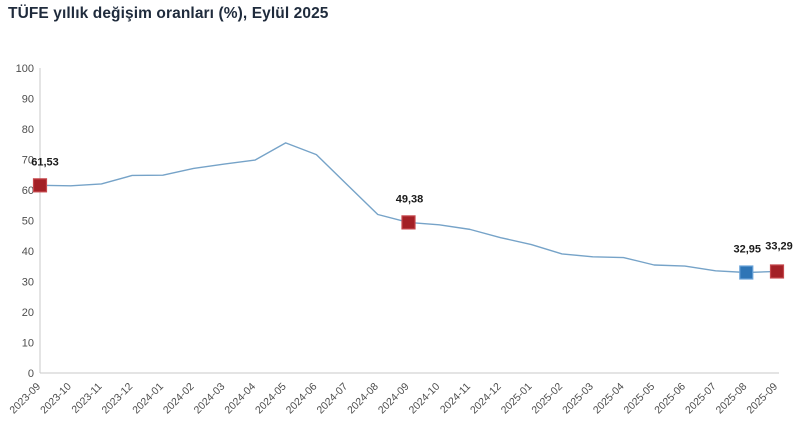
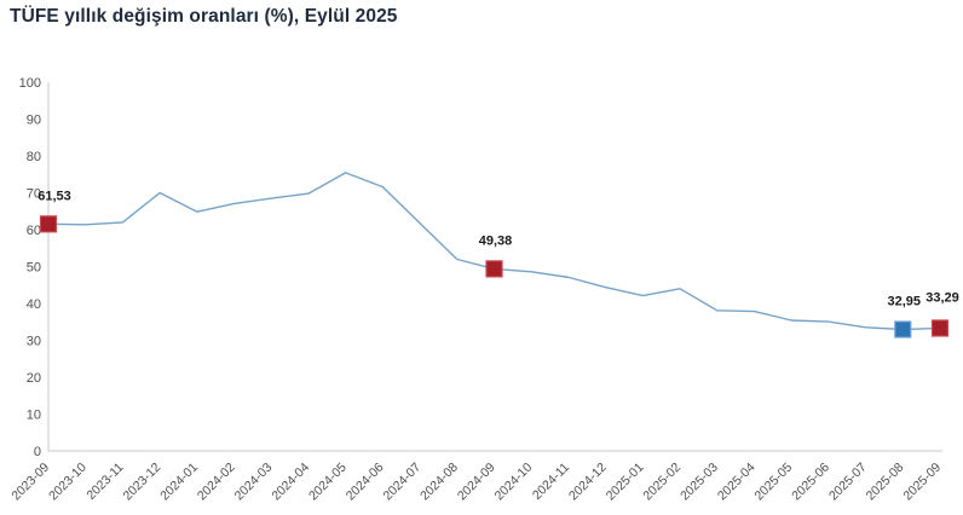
2023-12: 65 -> 70
2025-02: 39 -> 44
